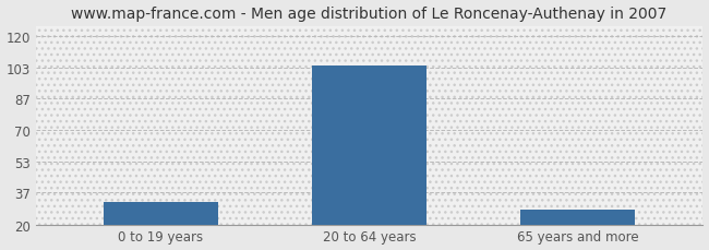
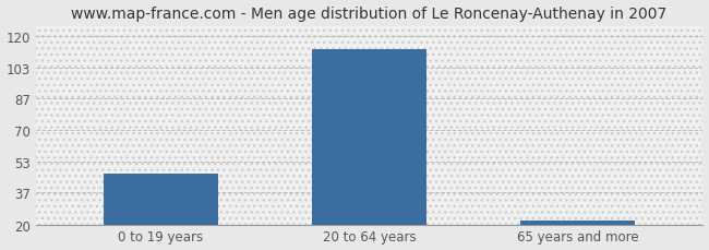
0 to 19 years: 32 -> 47
20 to 64 years: 104 -> 113
65 years and more: 28 -> 22
